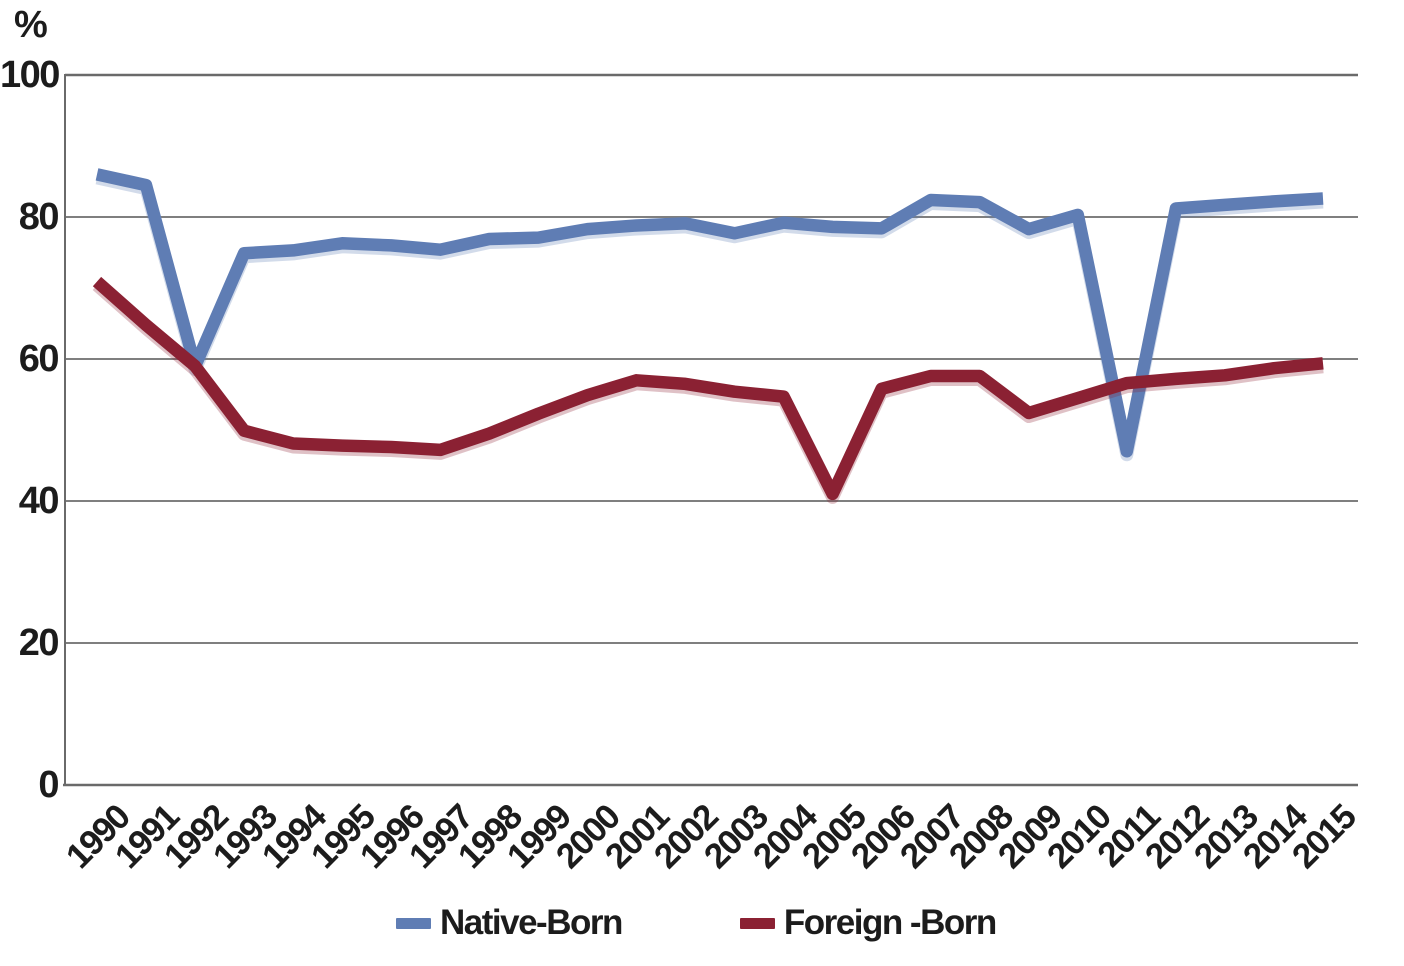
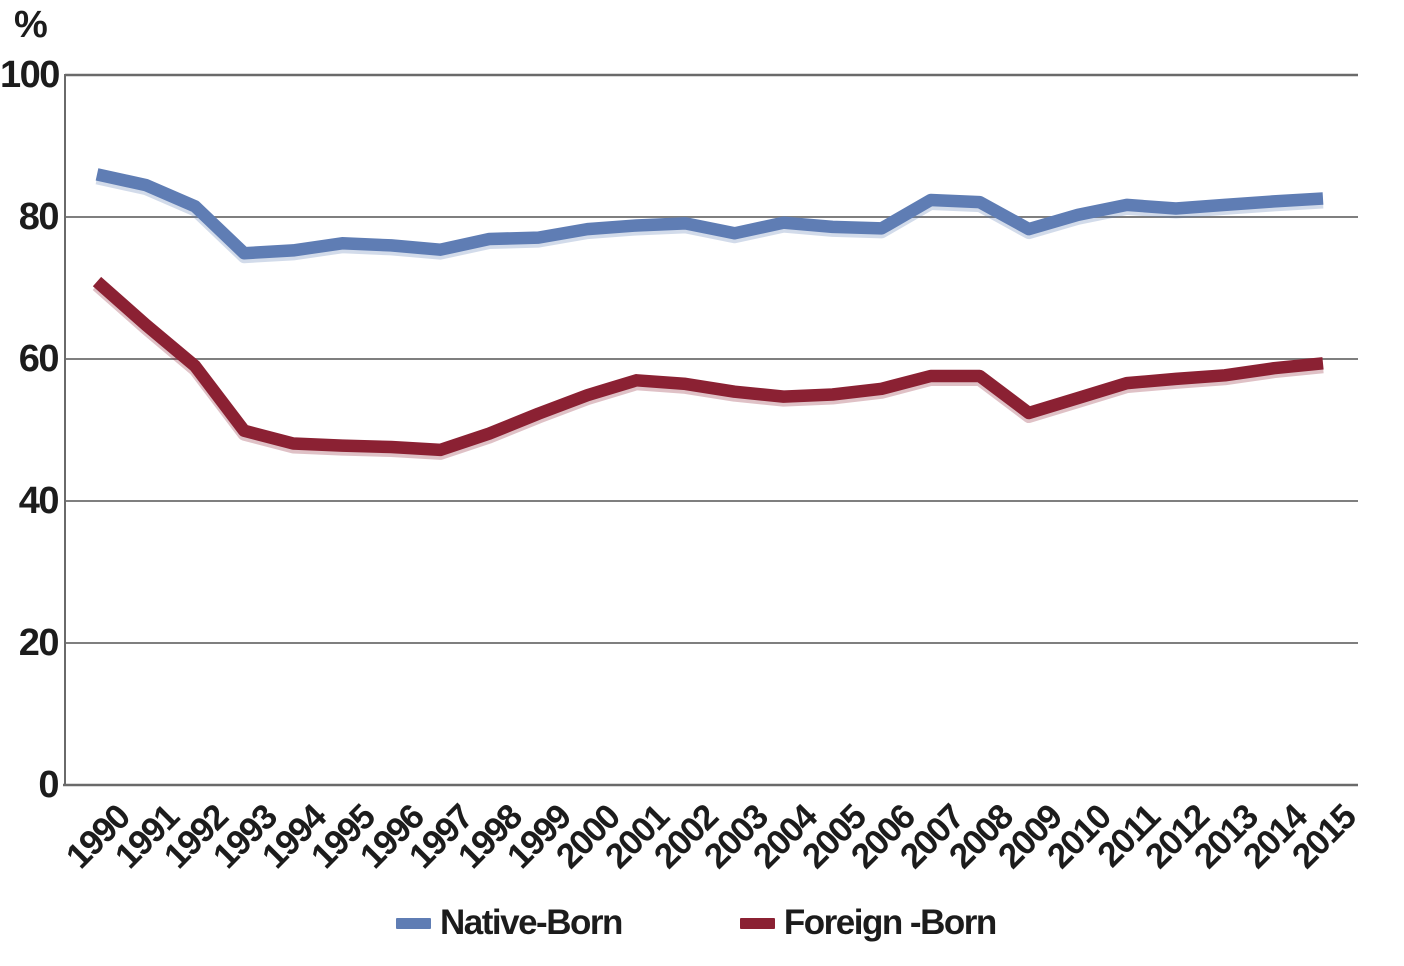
Native-Born/1992: 59 -> 82
Foreign -Born/2005: 41 -> 55
Native-Born/2011: 47 -> 82
